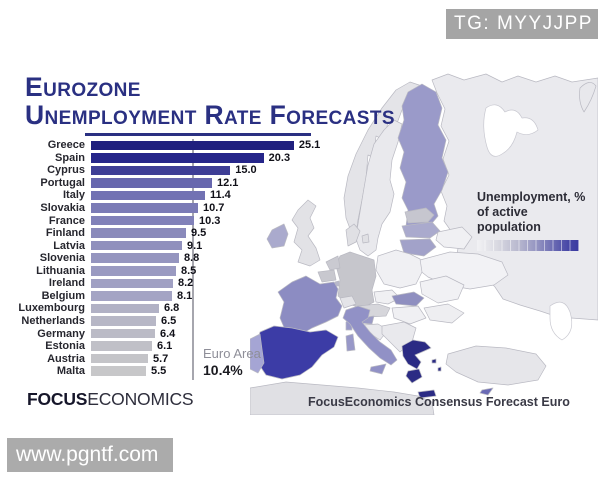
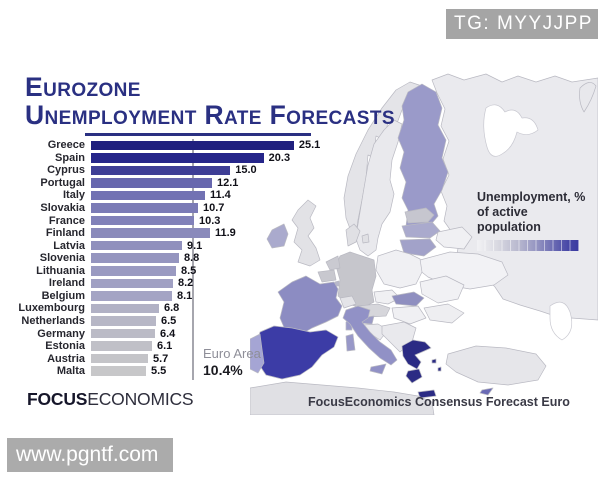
Finland: 9.5 -> 11.9
